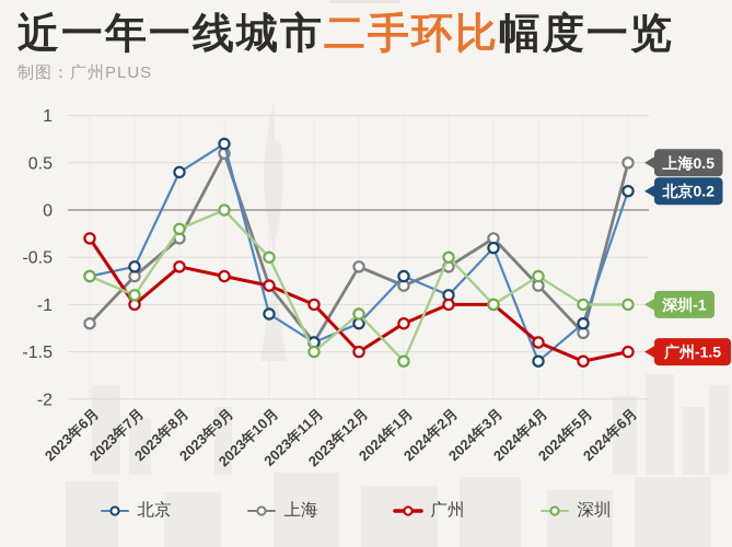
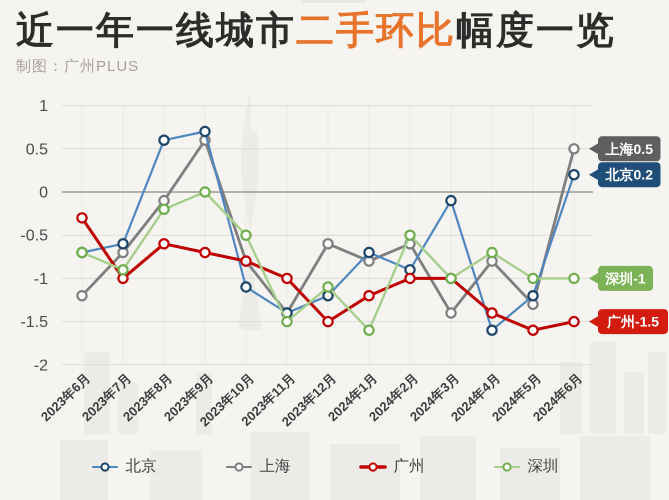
上海/2023年8月: -0.3 -> -0.1
北京/2023年8月: 0.4 -> 0.6
上海/2024年3月: -0.3 -> -1.4
北京/2024年3月: -0.4 -> -0.1
